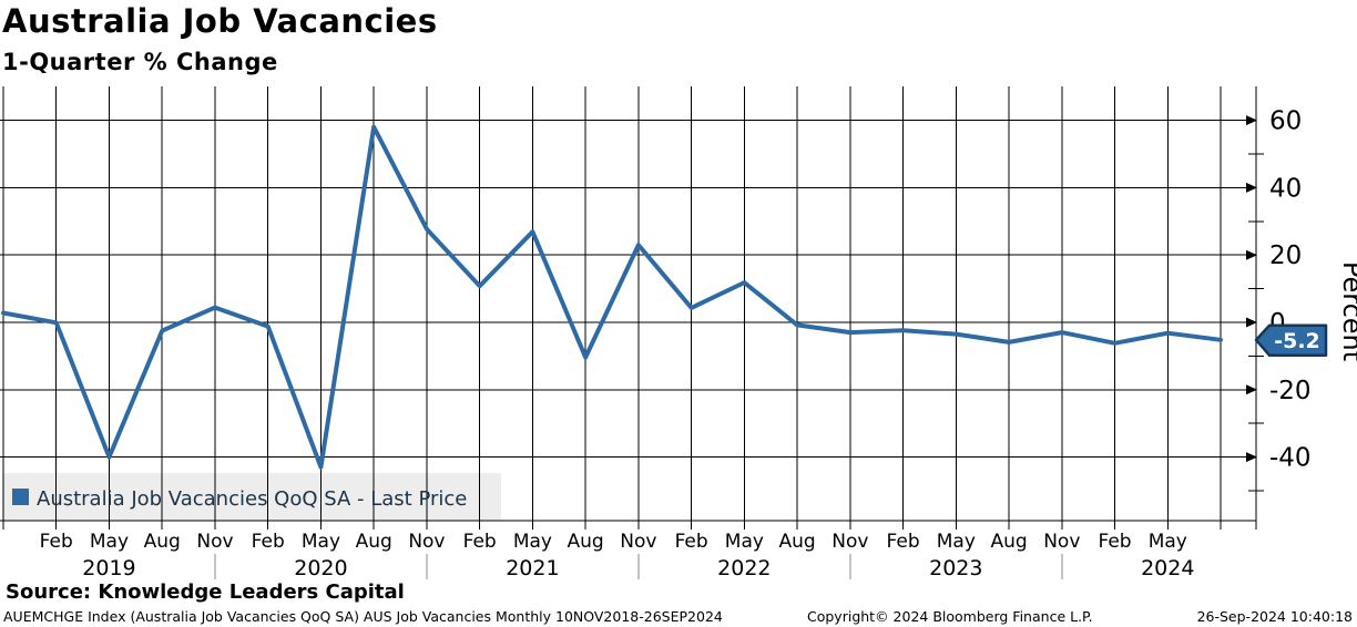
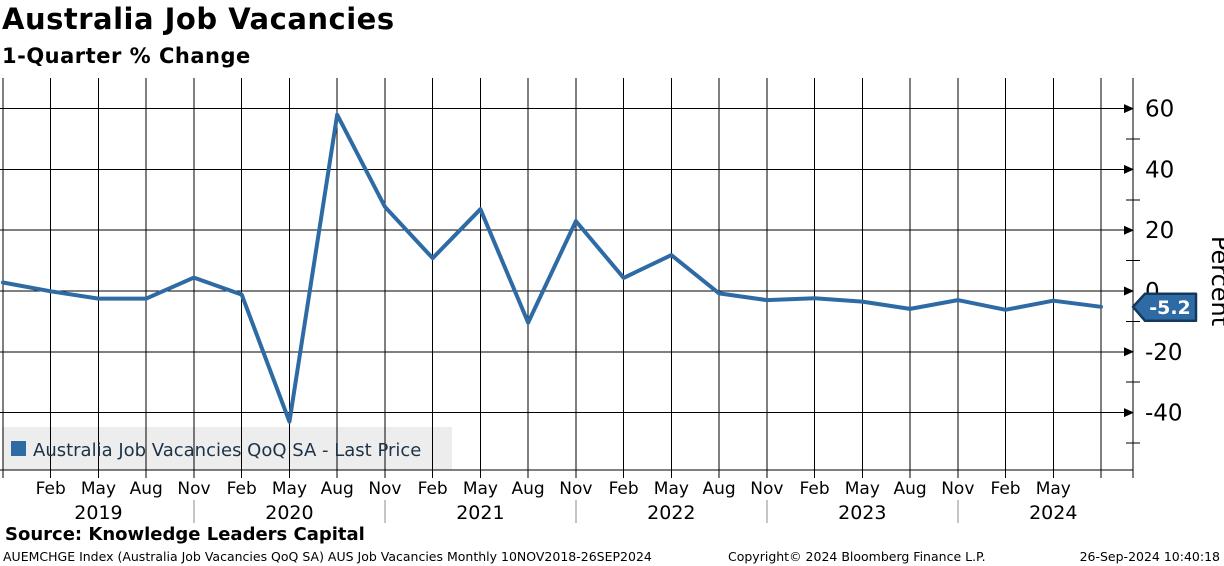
May 2019: -40 -> -2
